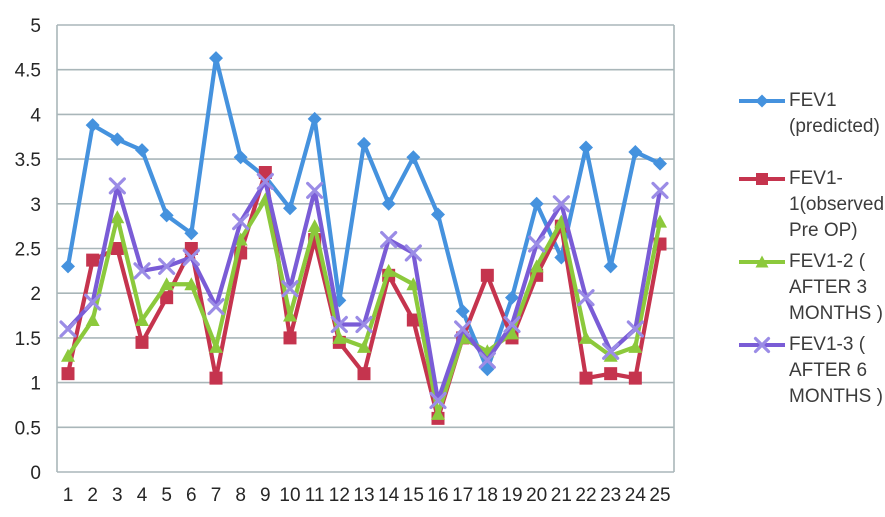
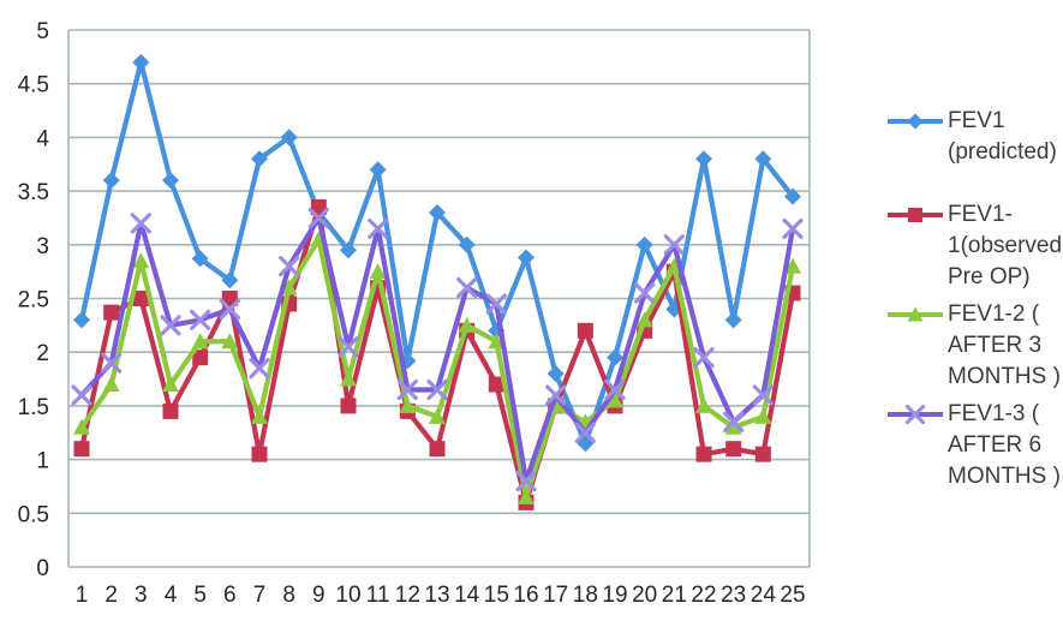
FEV1 (predicted)/2: 3.9 -> 3.6
FEV1 (predicted)/3: 3.7 -> 4.7
FEV1 (predicted)/7: 4.6 -> 3.8
FEV1 (predicted)/8: 3.5 -> 4.0
FEV1 (predicted)/11: 4.0 -> 3.7
FEV1 (predicted)/13: 3.7 -> 3.3
FEV1 (predicted)/15: 3.5 -> 2.2
FEV1 (predicted)/22: 3.6 -> 3.8
FEV1 (predicted)/24: 3.6 -> 3.8
